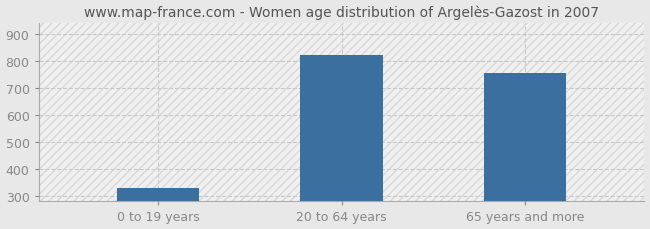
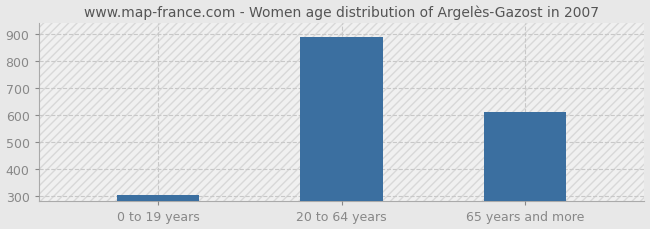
0 to 19 years: 330 -> 305
20 to 64 years: 820 -> 889
65 years and more: 755 -> 612
